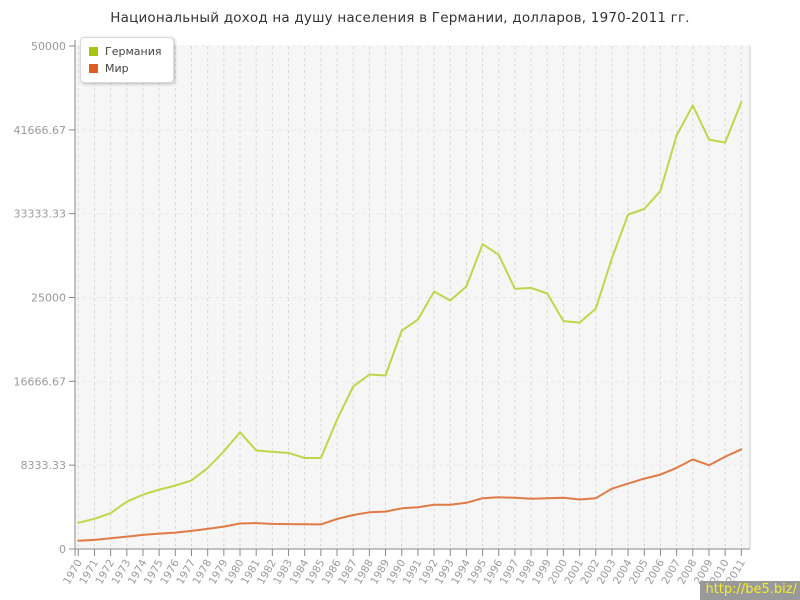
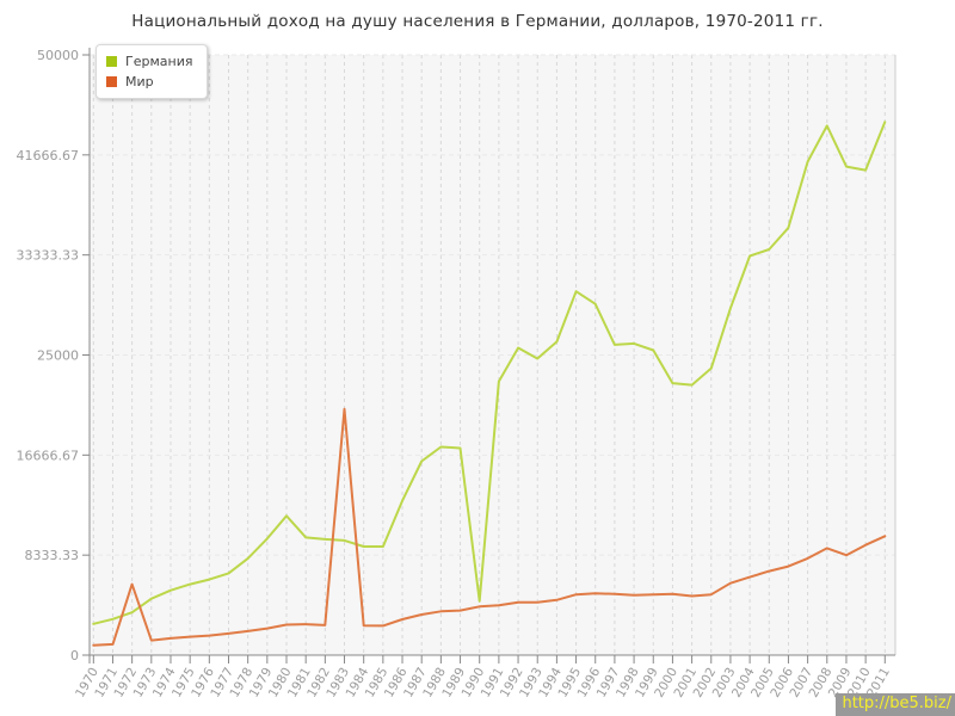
Мир/1972: 1100 -> 5900
Мир/1983: 2500 -> 20500
Германия/1990: 21700 -> 4500
